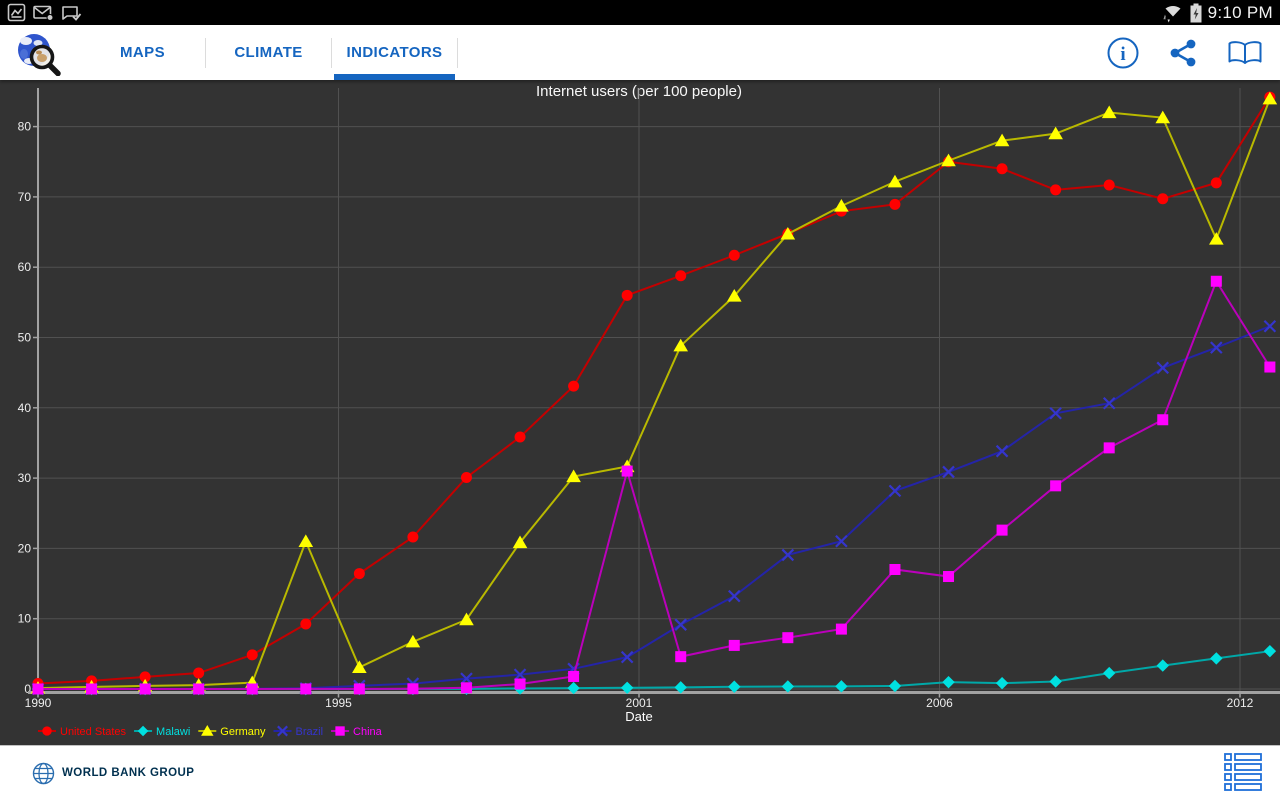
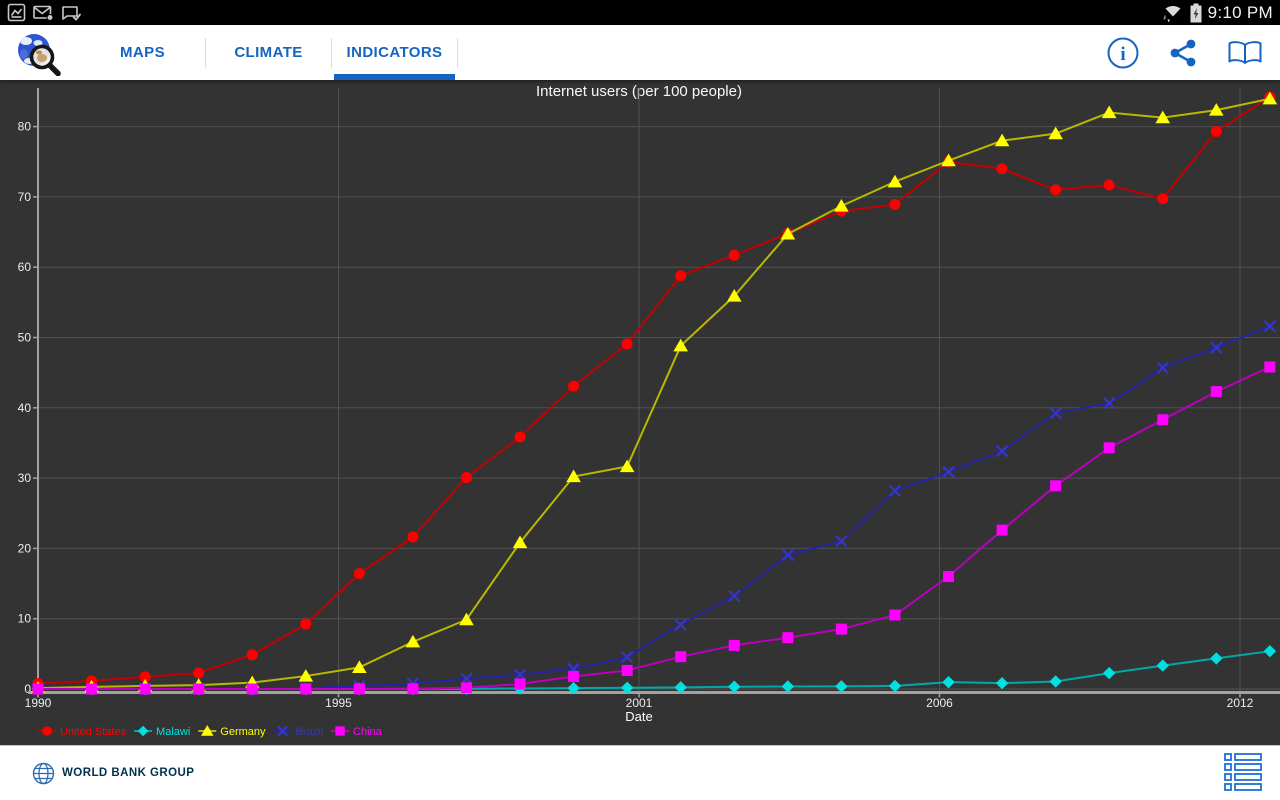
Germany/1995: 21 -> 2
United States/2001: 56 -> 49
China/2001: 31 -> 3
China/2006: 17 -> 11
United States/2012: 72 -> 79
Germany/2012: 64 -> 82
China/2012: 58 -> 42
